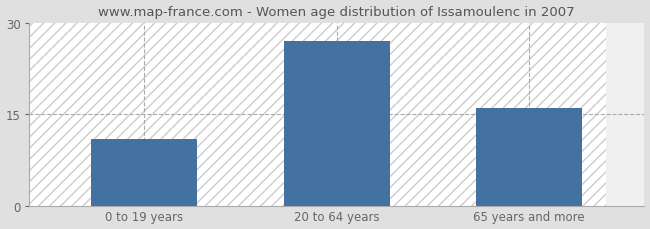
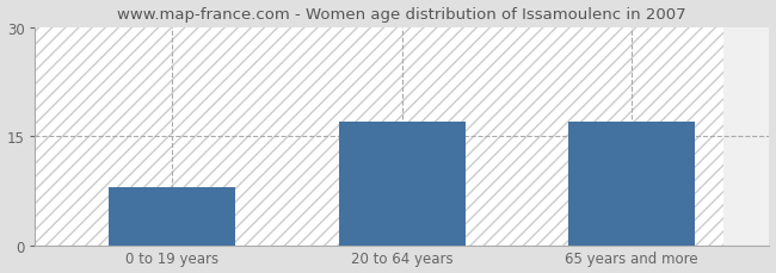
0 to 19 years: 11 -> 8
20 to 64 years: 27 -> 17
65 years and more: 16 -> 17
